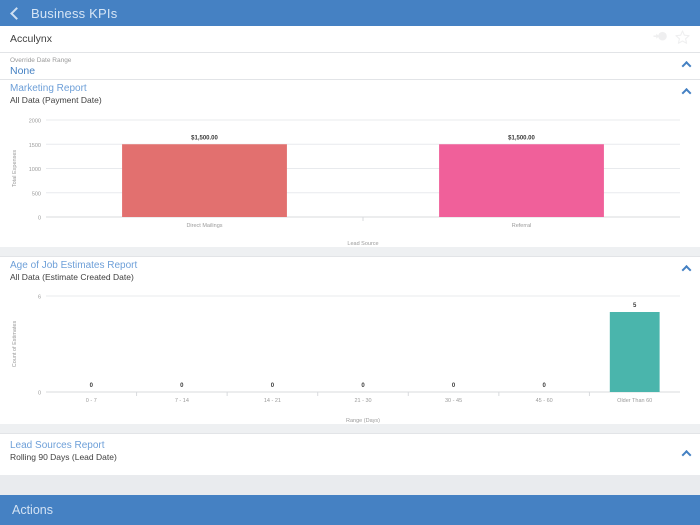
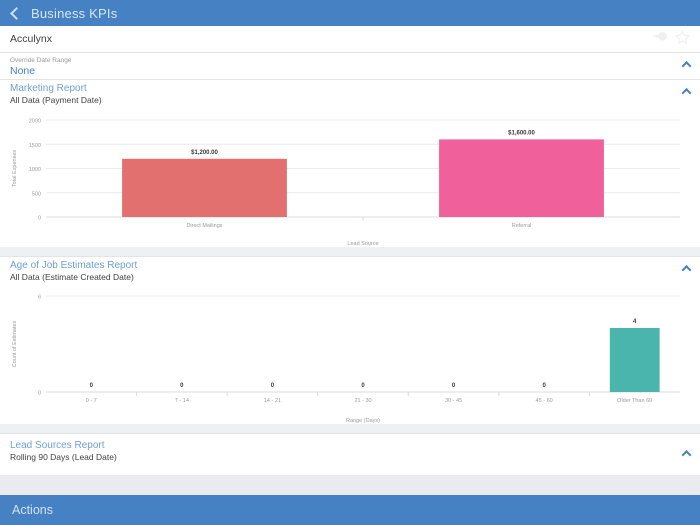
Marketing Report/Direct Mailings: $1,500.00 -> $1,200.00
Marketing Report/Referral: $1,500.00 -> $1,600.00
Age of Job Estimates Report/Older Than 60: 5 -> 4
